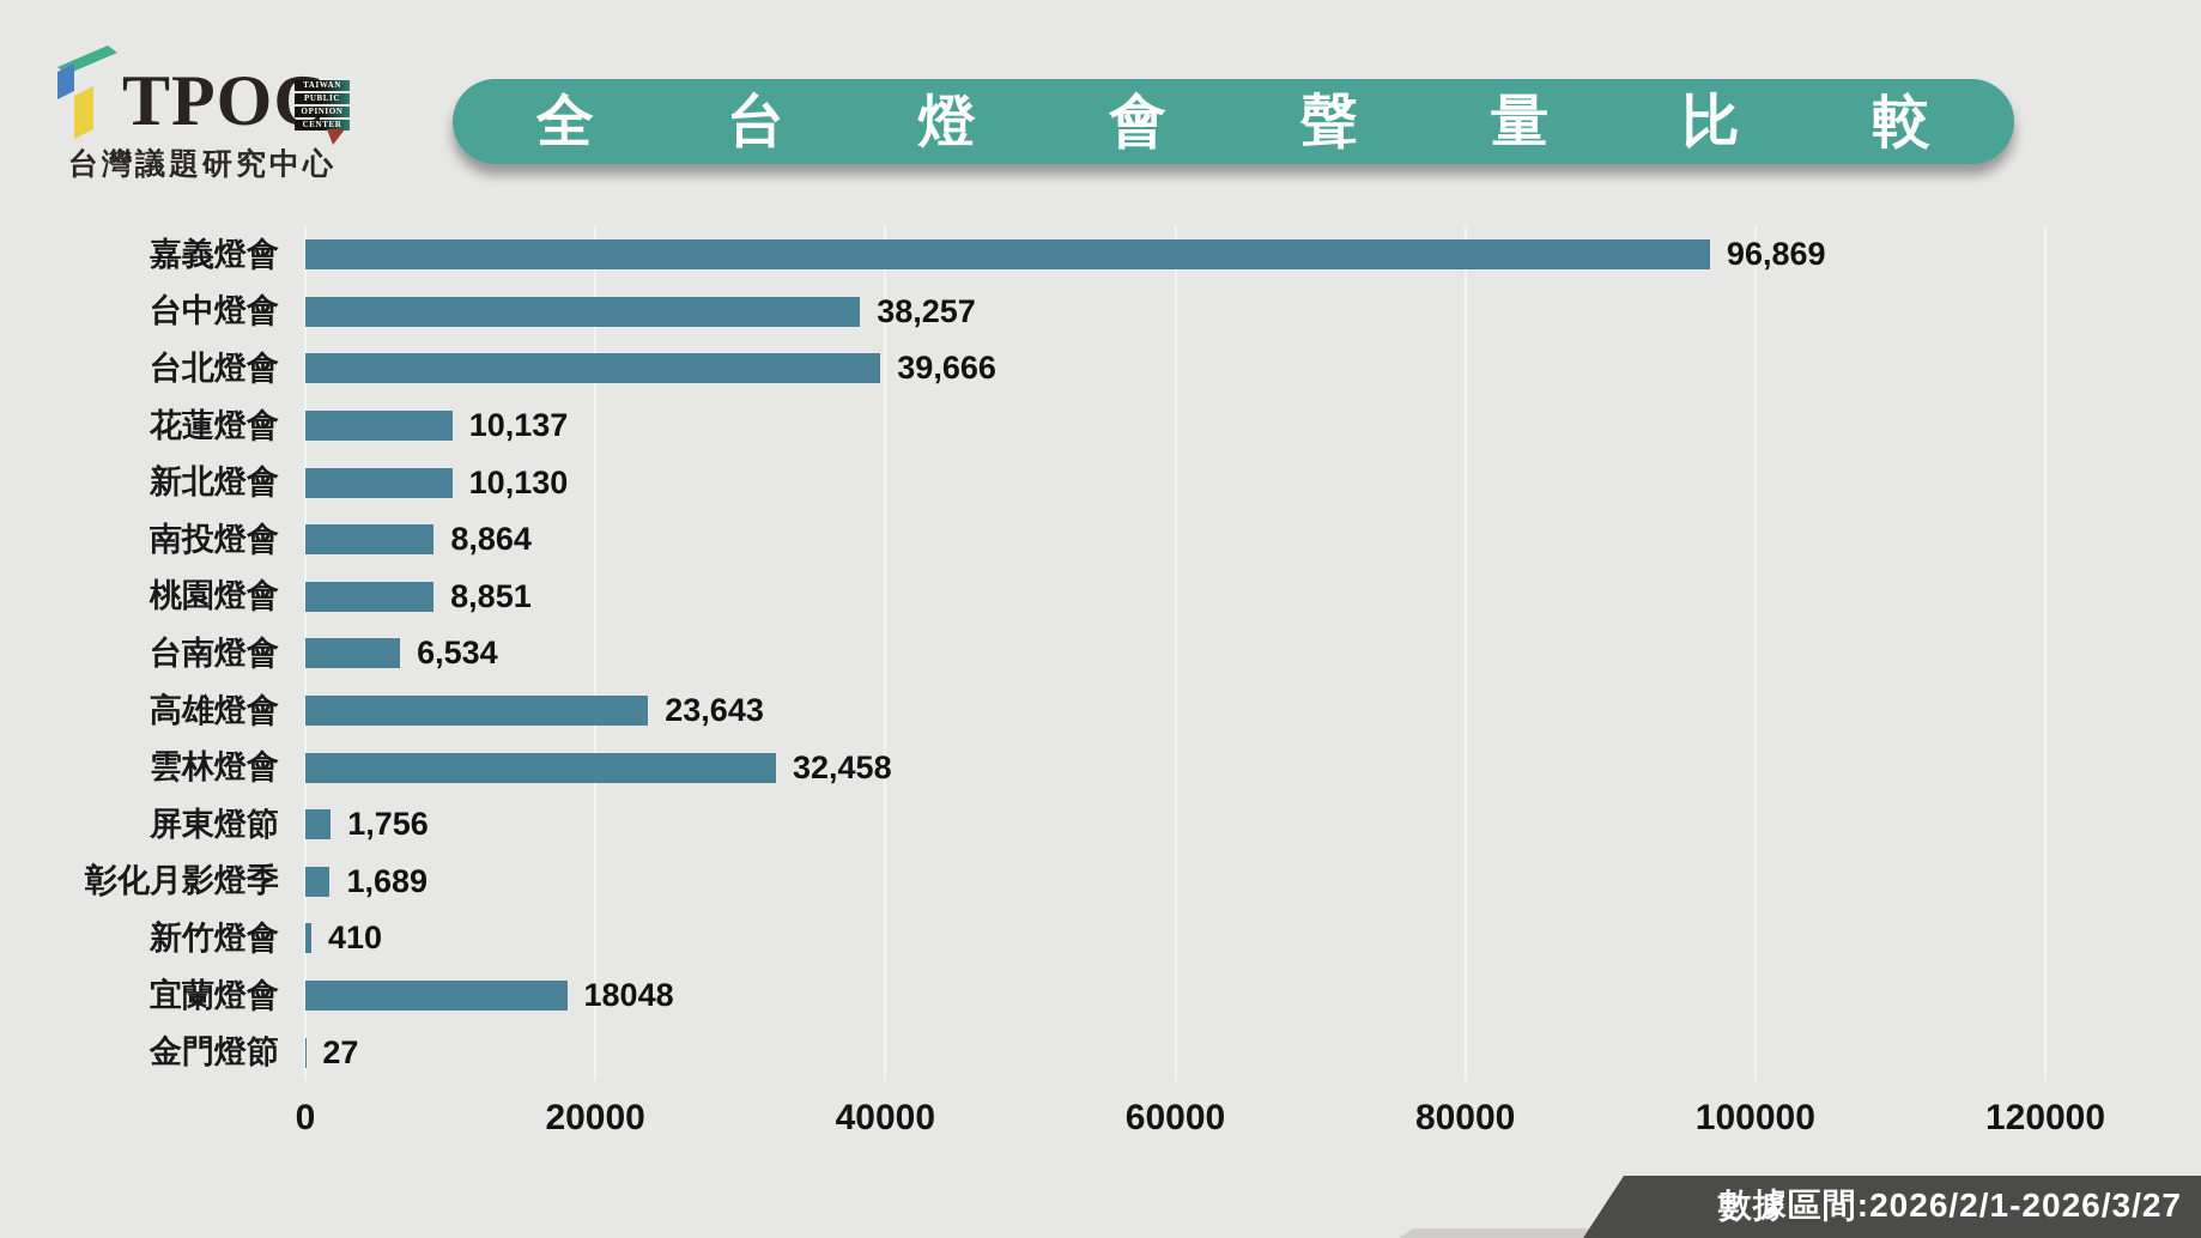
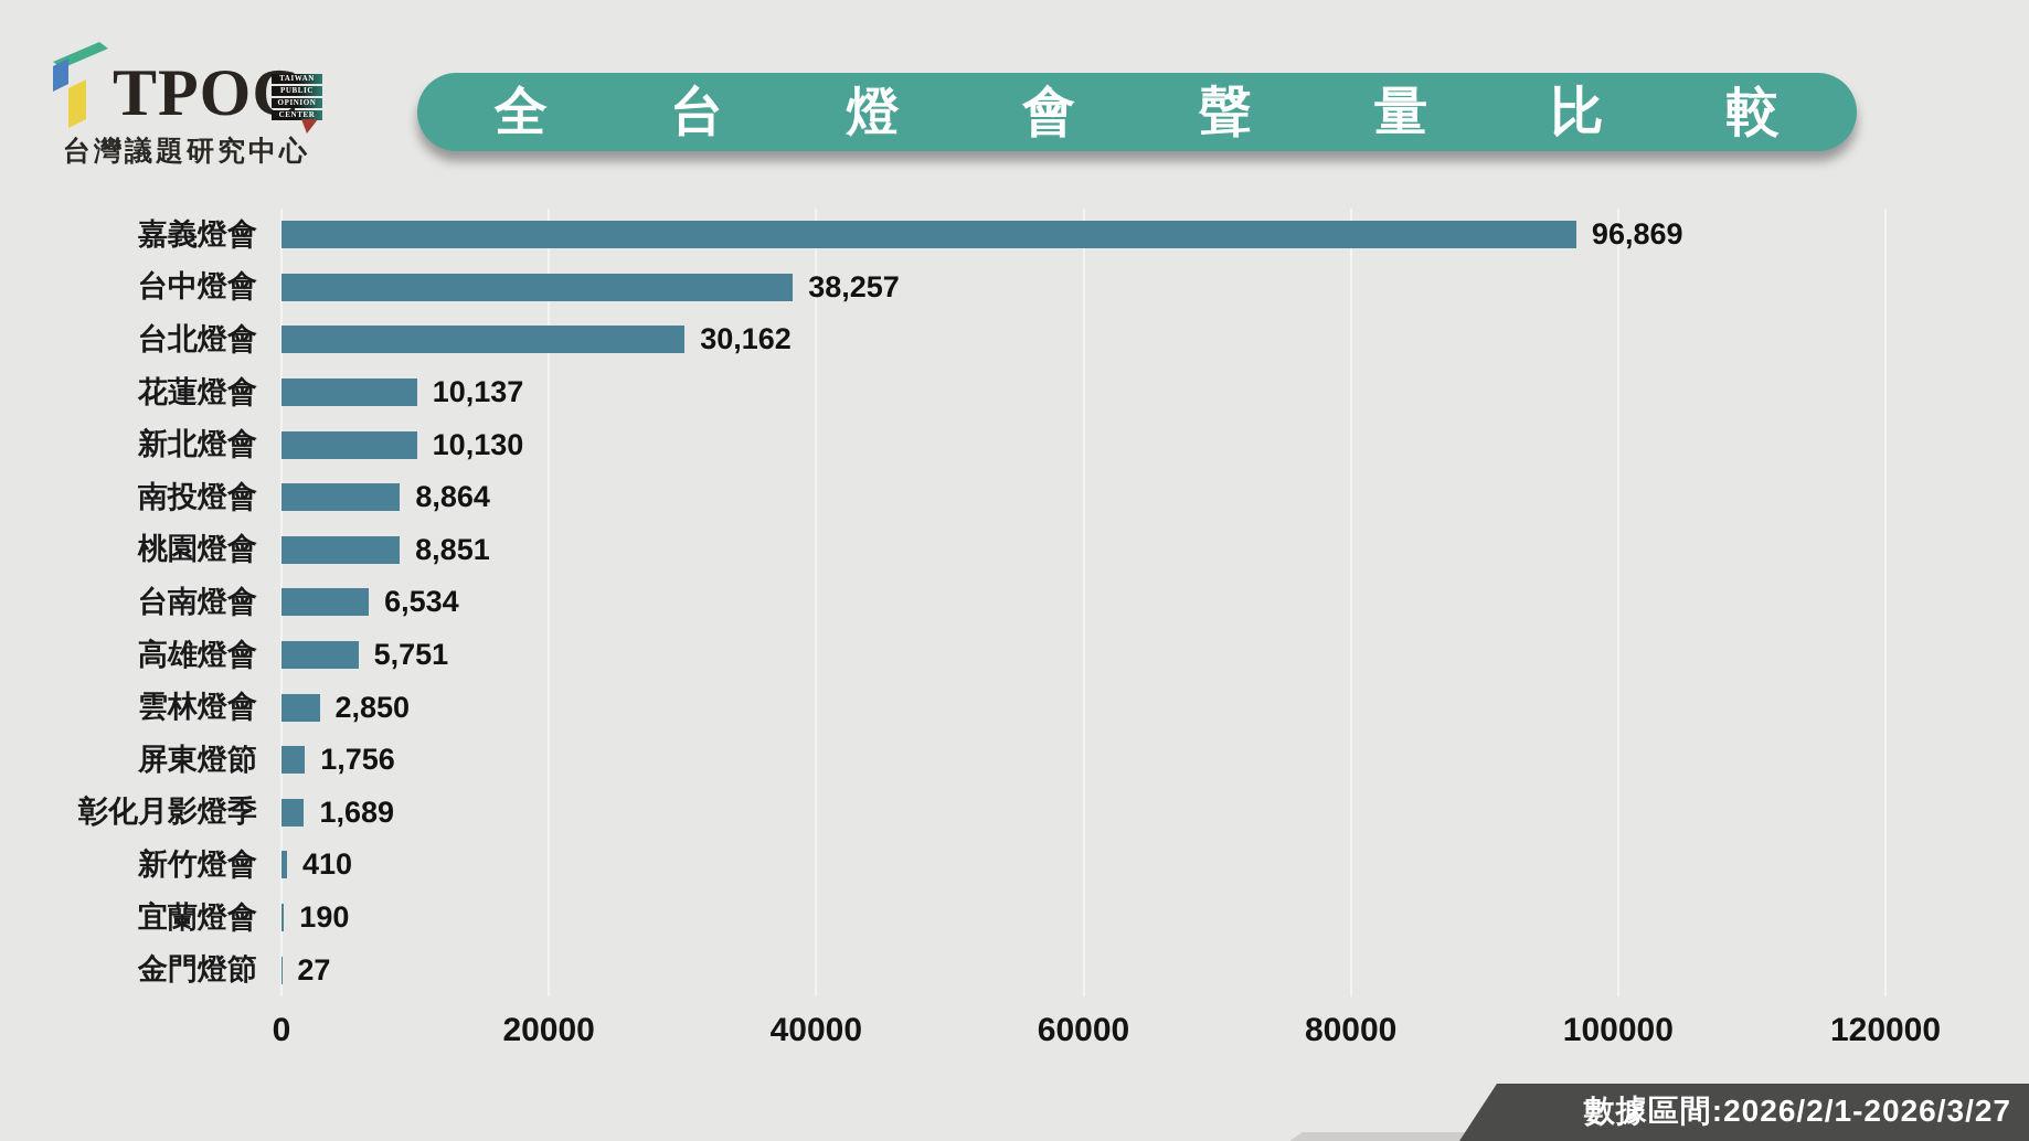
台北燈會: 39,666 -> 30,162
高雄燈會: 23,643 -> 5,751
雲林燈會: 32,458 -> 2,850
宜蘭燈會: 18048 -> 190
